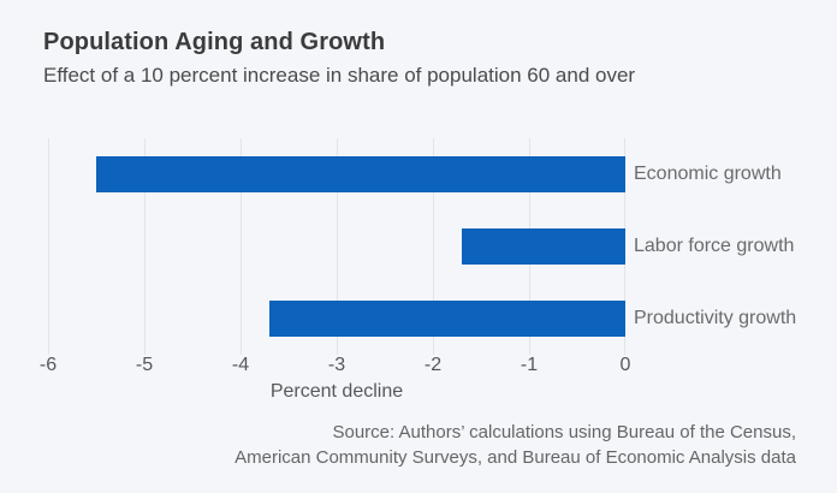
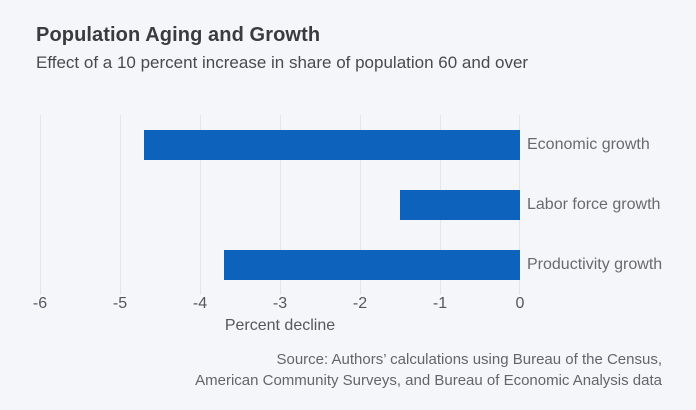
Economic growth: -5.5 -> -4.7
Labor force growth: -1.7 -> -1.5
